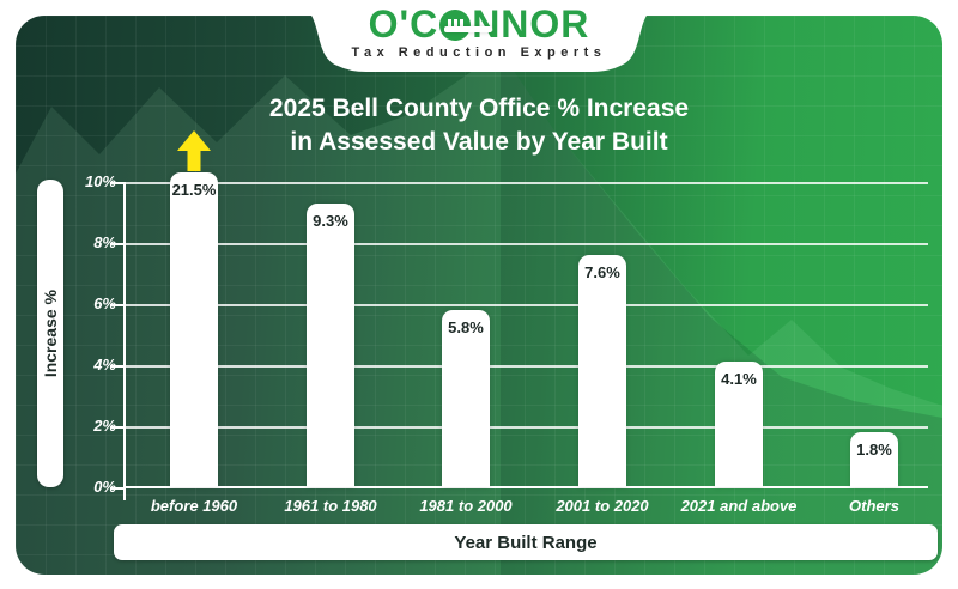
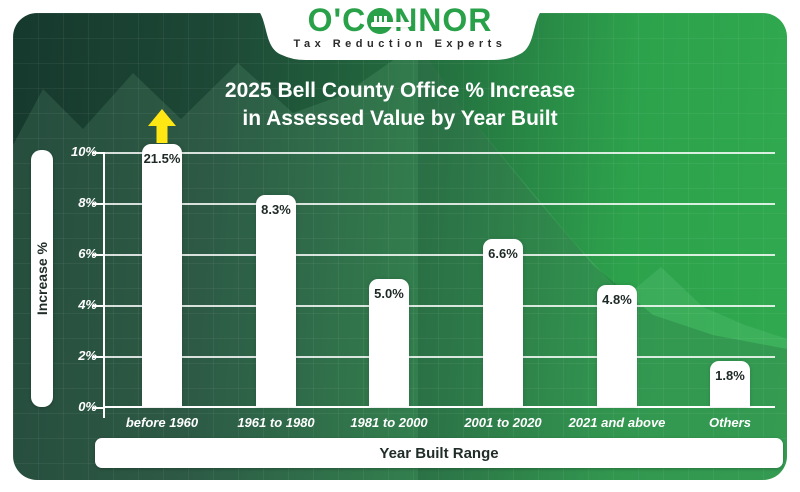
1961 to 1980: 9.3% -> 8.3%
1981 to 2000: 5.8% -> 5.0%
2001 to 2020: 7.6% -> 6.6%
2021 and above: 4.1% -> 4.8%
